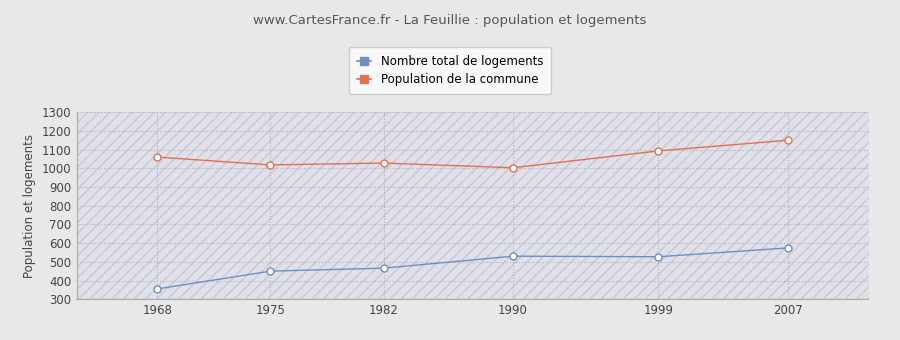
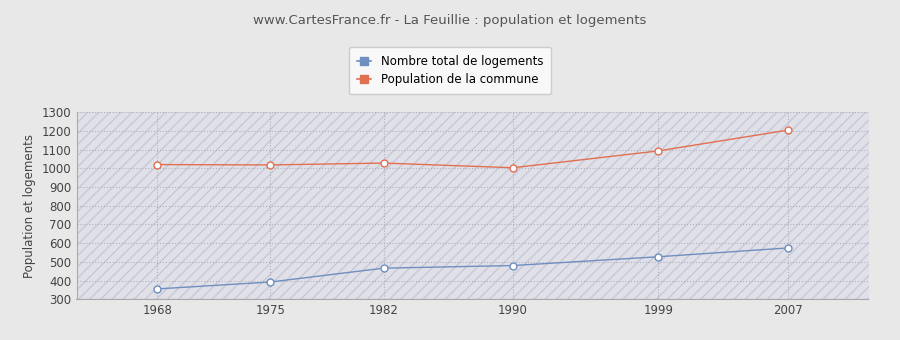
Population de la commune/1968: 1060 -> 1020
Nombre total de logements/1975: 450 -> 390
Nombre total de logements/1990: 530 -> 480
Population de la commune/2007: 1150 -> 1200
